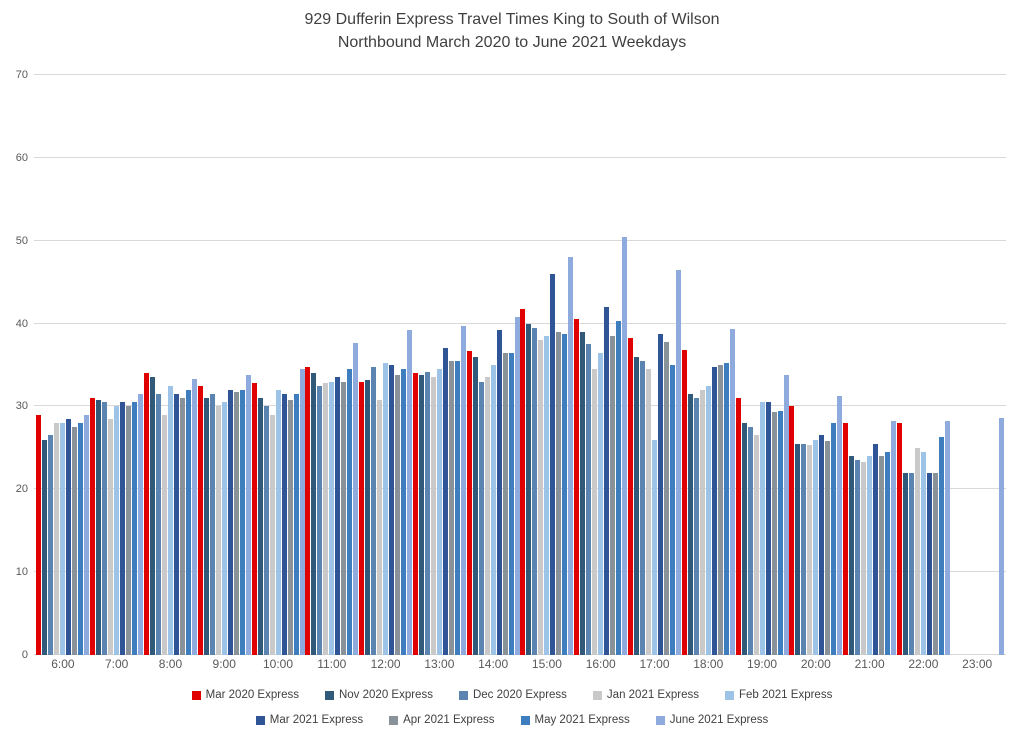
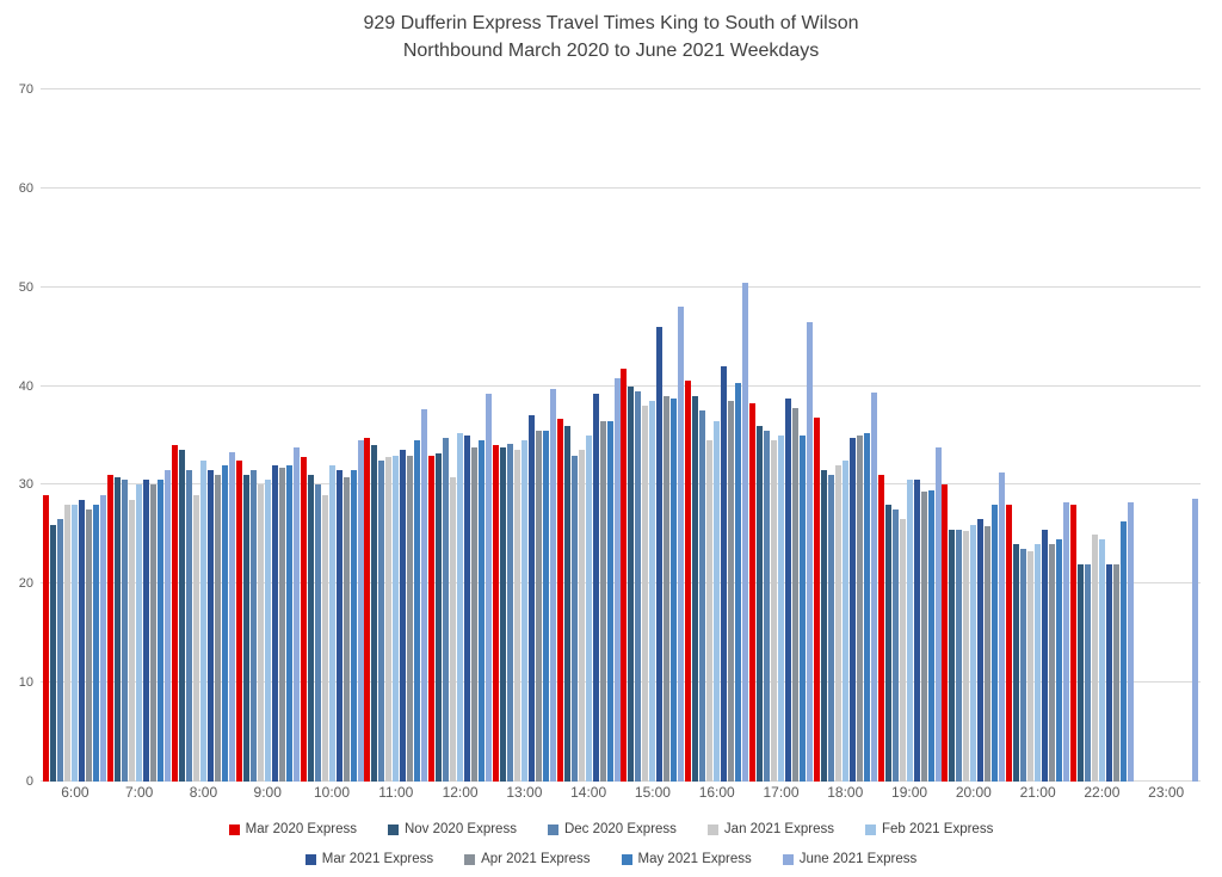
Feb 2021 Express/17:00: 26 -> 35
